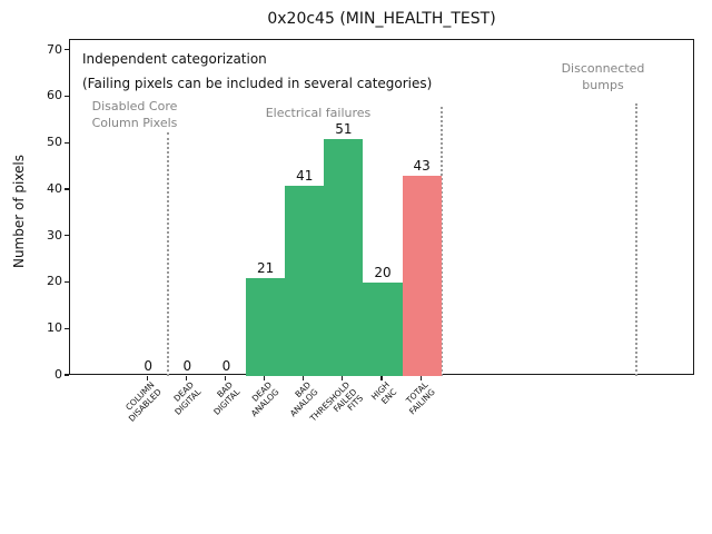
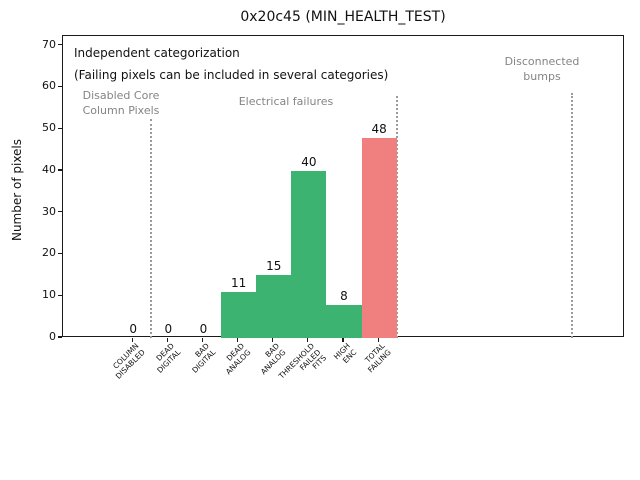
DEAD ANALOG: 21 -> 11
BAD ANALOG: 41 -> 15
THRESHOLD FAILED FITS: 51 -> 40
HIGH ENC: 20 -> 8
TOTAL FAILING: 43 -> 48
